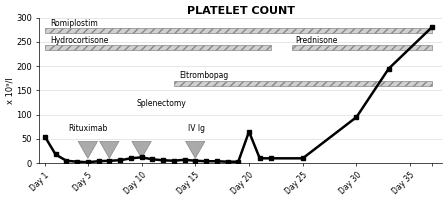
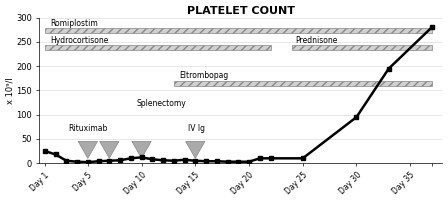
Day 1: 55 -> 25
Day 20: 65 -> 3
